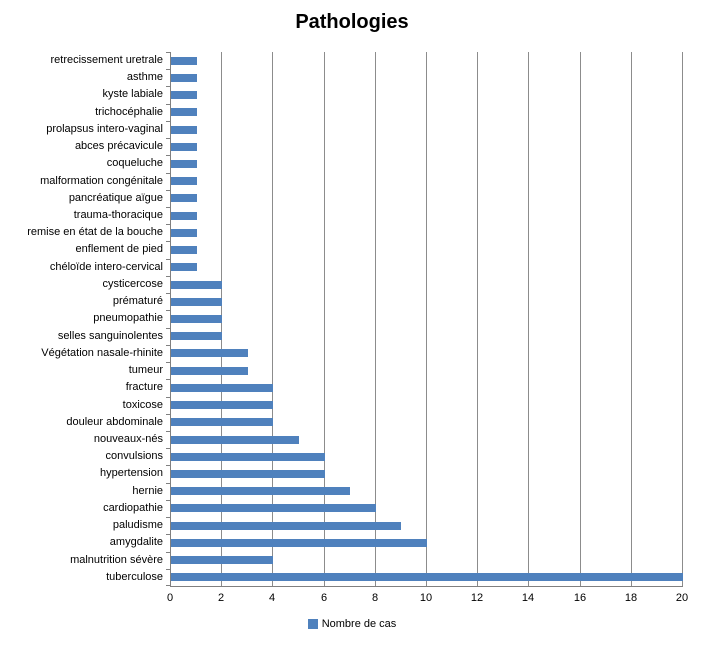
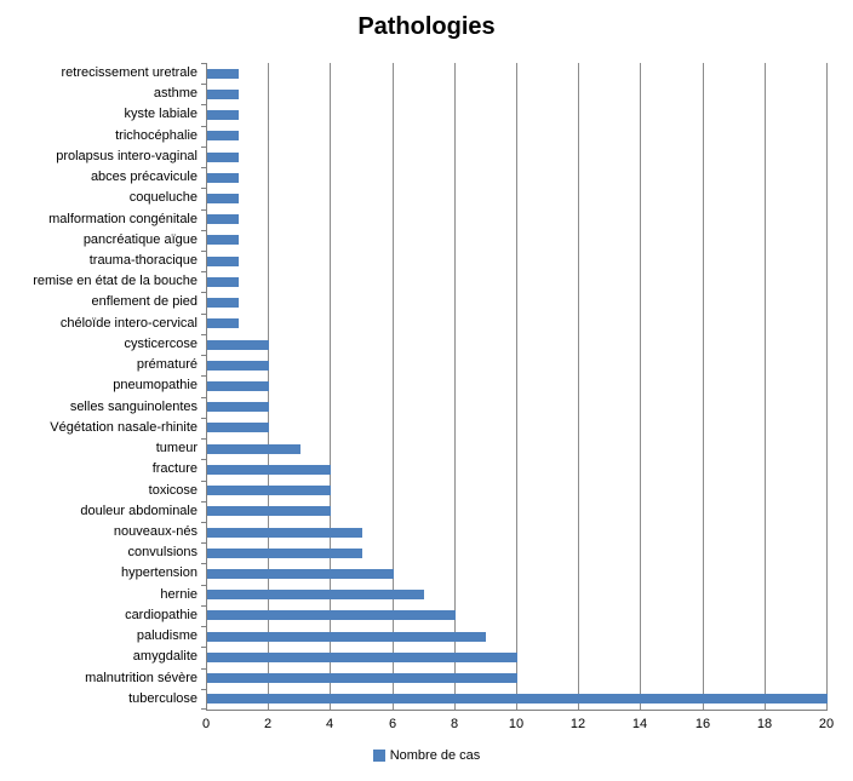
Végétation nasale-rhinite: 3 -> 2
convulsions: 6 -> 5
malnutrition sévère: 4 -> 10
